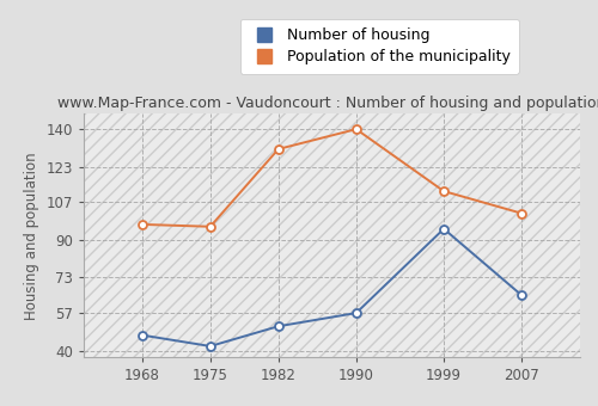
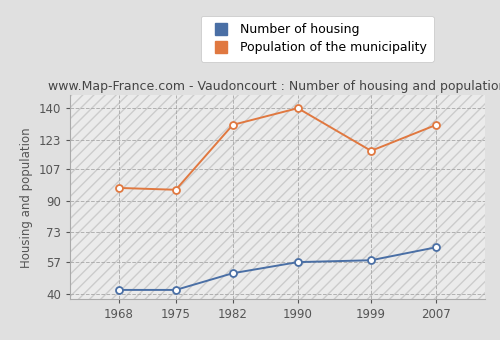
Number of housing/1968: 47 -> 42
Number of housing/1999: 95 -> 58
Population of the municipality/1999: 112 -> 117
Population of the municipality/2007: 102 -> 131
